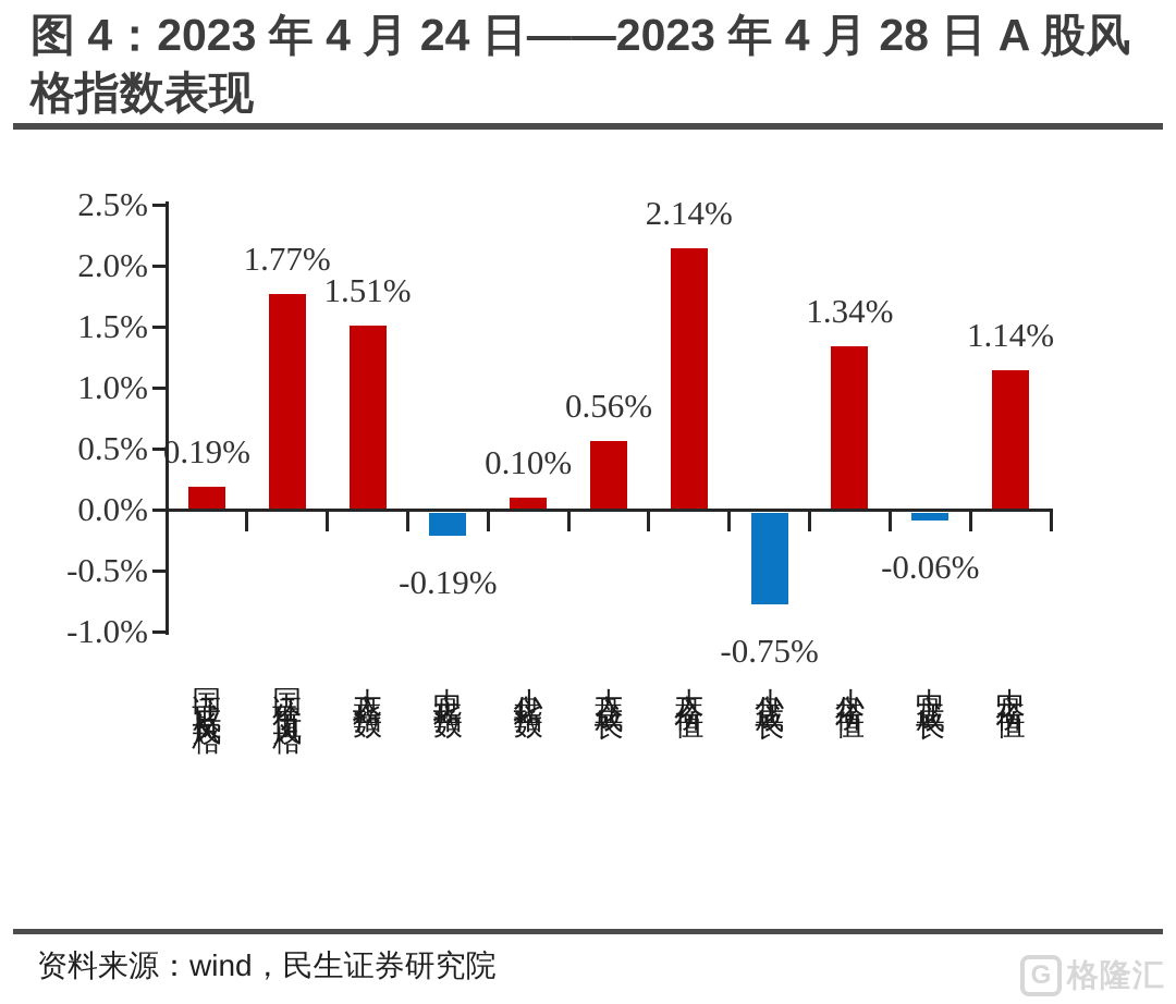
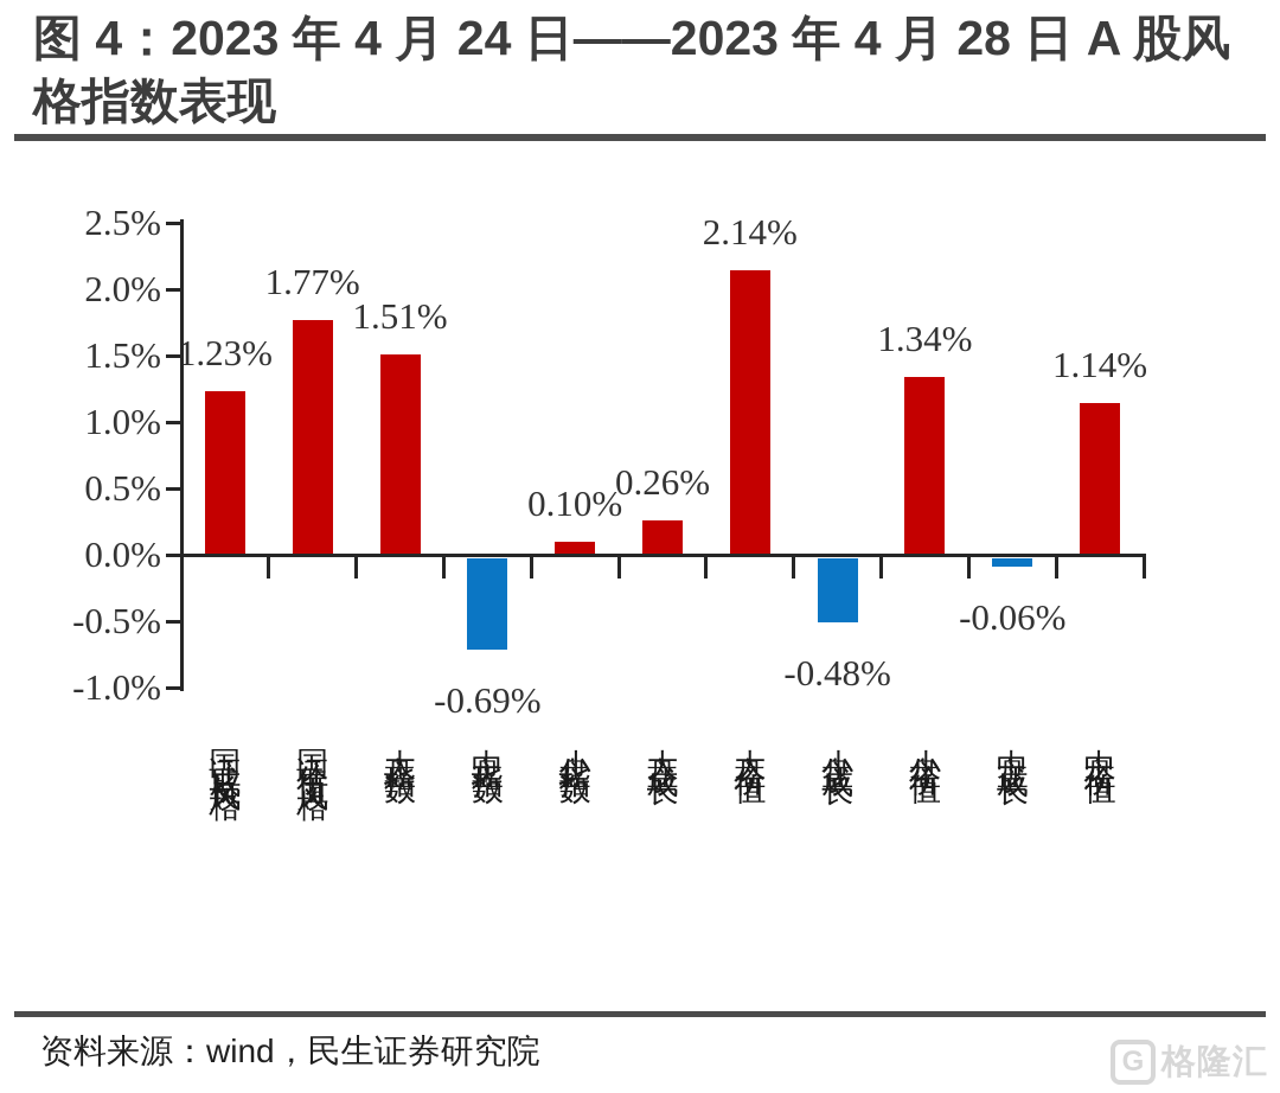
国证成长风格: 0.19% -> 1.23%
中盘指数: -0.19% -> -0.69%
大盘成长: 0.56% -> 0.26%
小盘成长: -0.75% -> -0.48%
